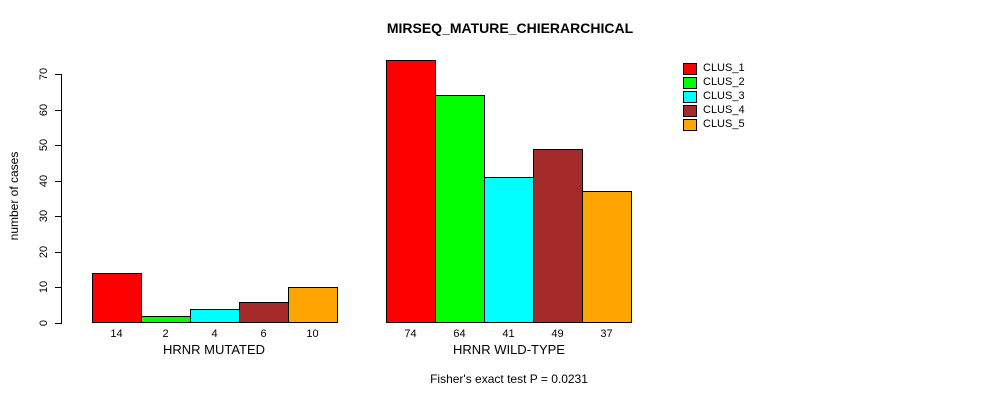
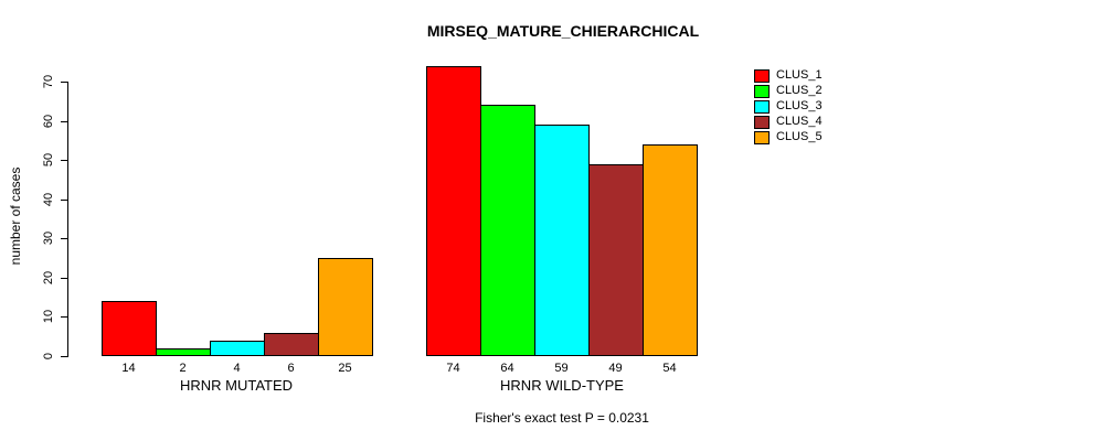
CLUS_5/HRNR MUTATED: 10 -> 25
CLUS_3/HRNR WILD-TYPE: 41 -> 59
CLUS_5/HRNR WILD-TYPE: 37 -> 54
